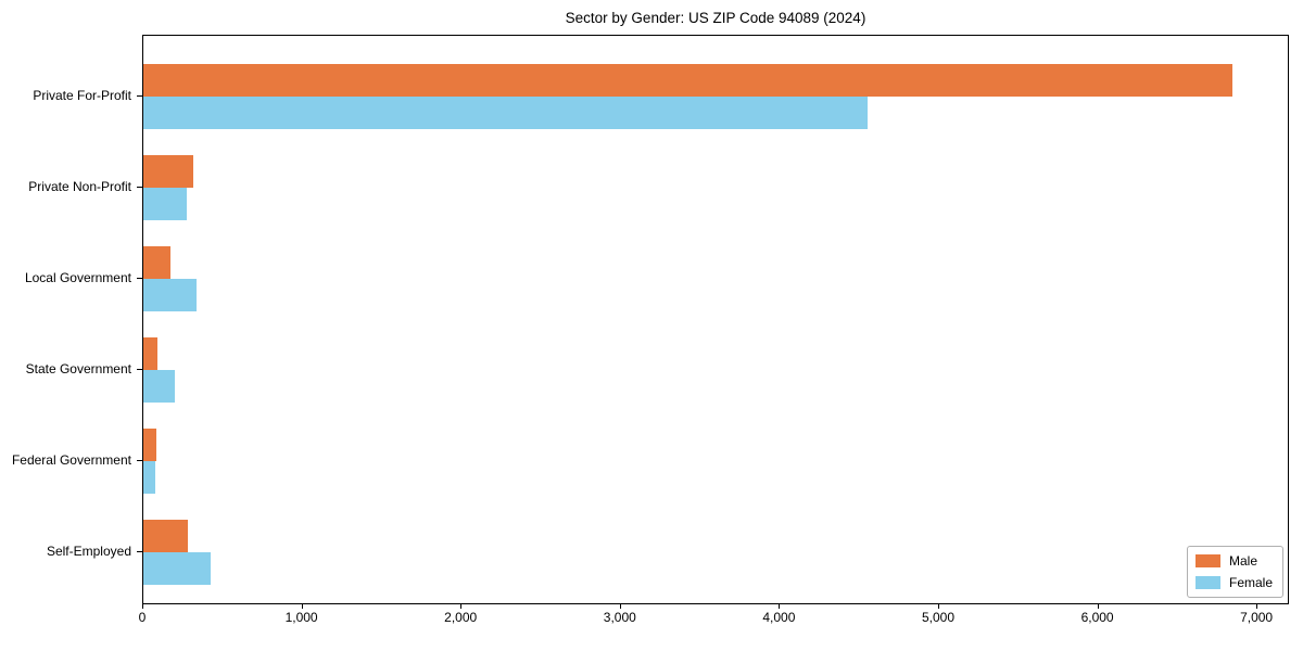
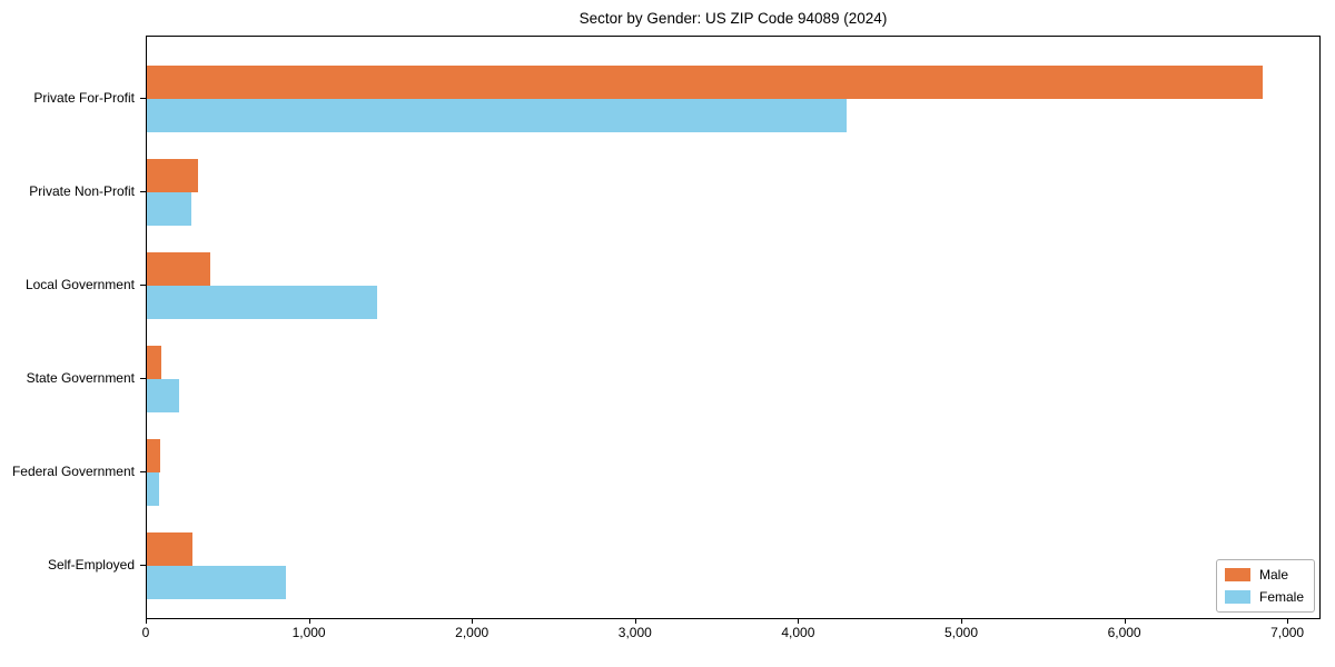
Female/Private For-Profit: 4550 -> 4290
Male/Local Government: 170 -> 390
Female/Local Government: 340 -> 1410
Female/Self-Employed: 420 -> 850
